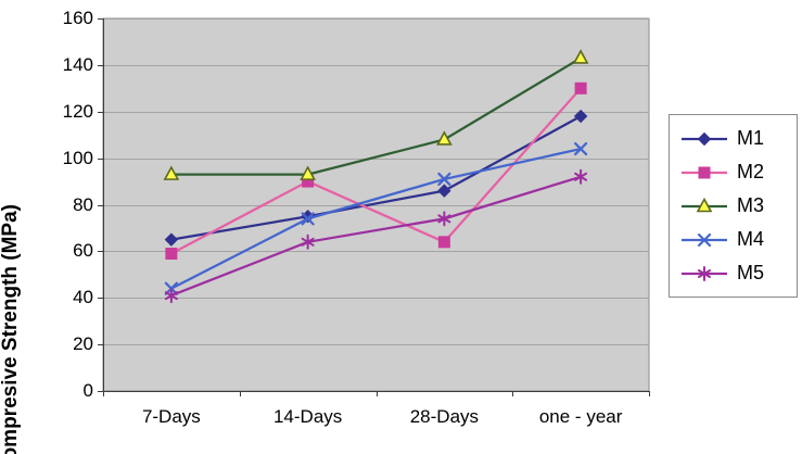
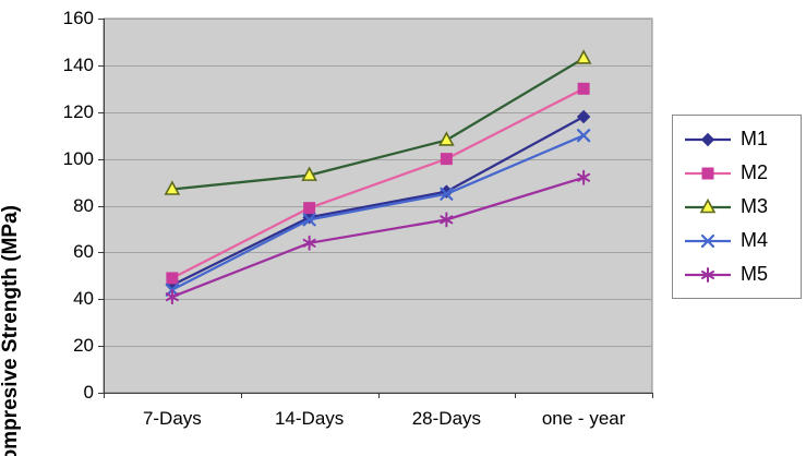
M1/7-Days: 65 -> 46
M2/7-Days: 59 -> 49
M3/7-Days: 93 -> 87
M2/14-Days: 90 -> 79
M2/28-Days: 64 -> 100
M4/28-Days: 91 -> 85
M4/one - year: 104 -> 110
